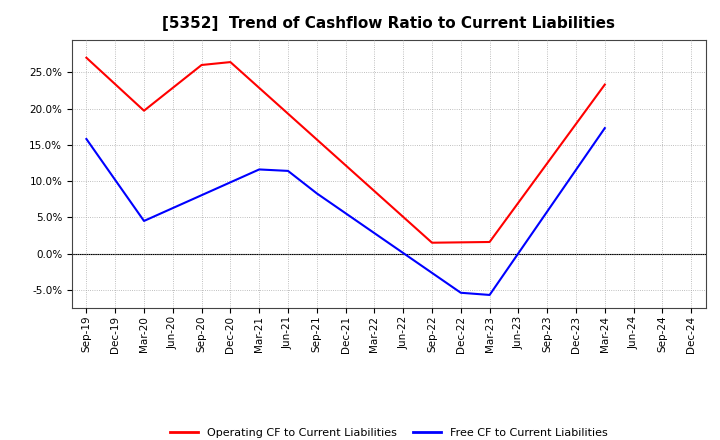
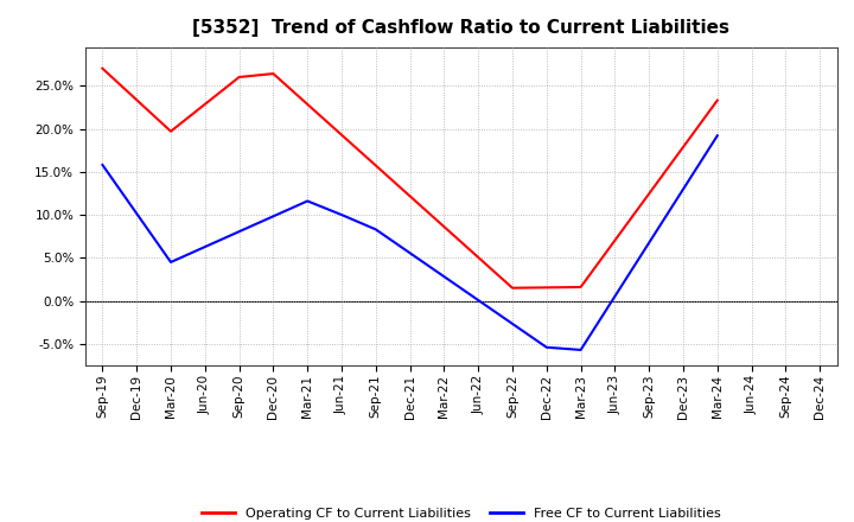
Free CF to Current Liabilities/Jun-21: 11.4% -> 10.0%
Free CF to Current Liabilities/Mar-24: 17.3% -> 19.2%
